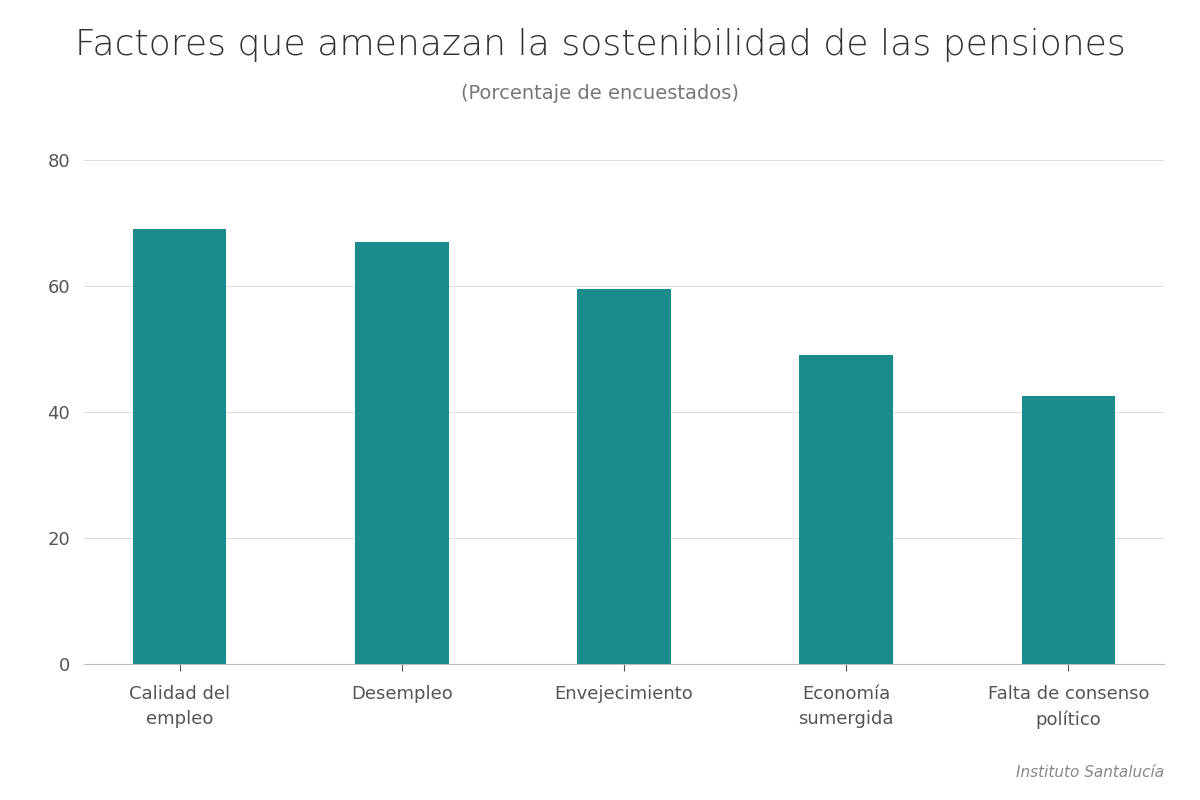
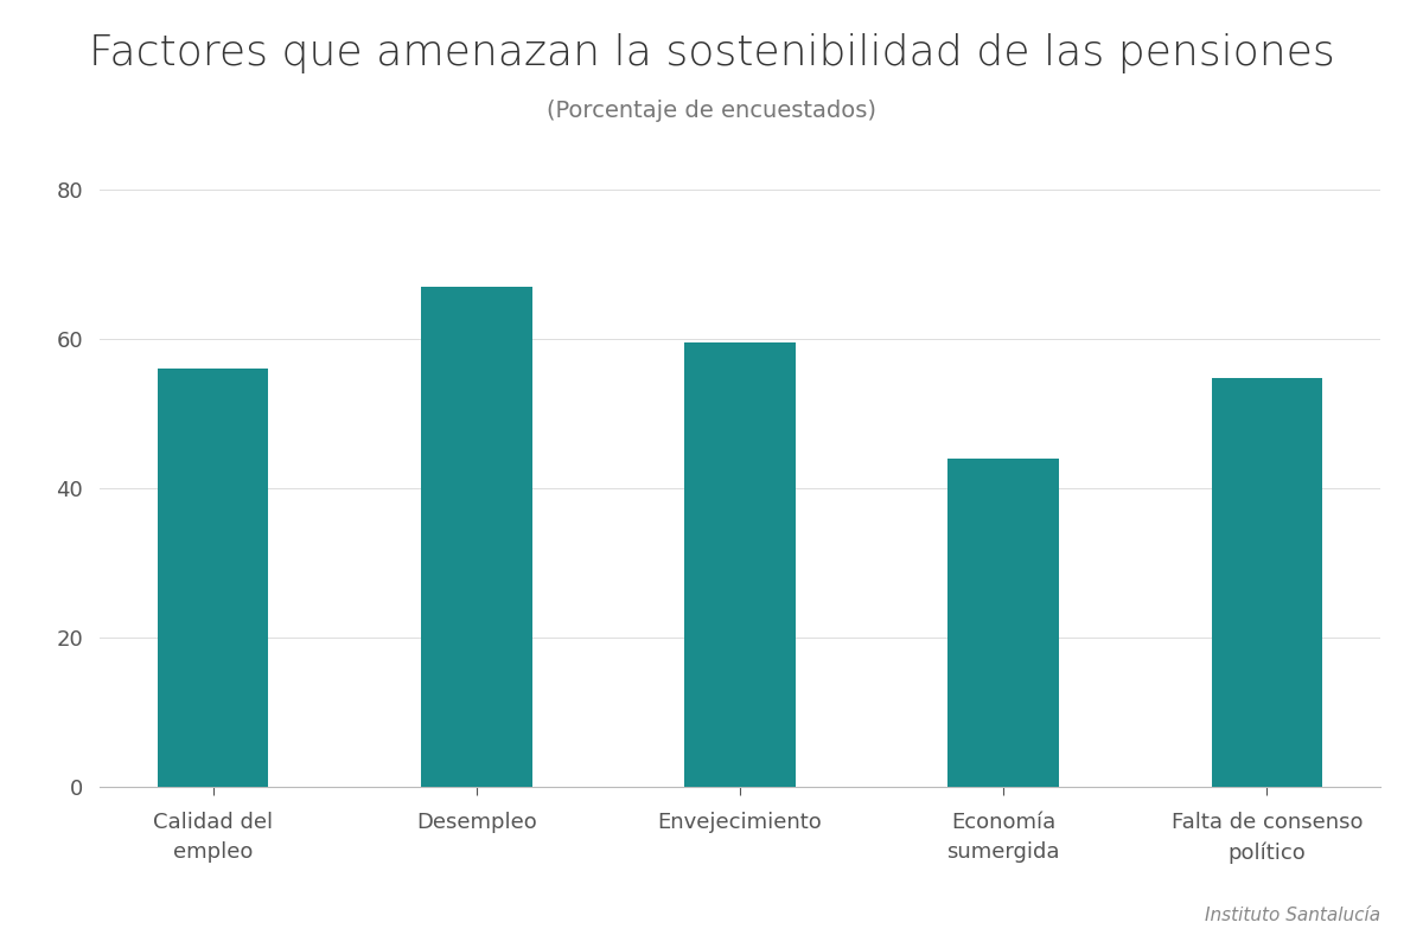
Calidad del empleo: 69.0 -> 56.0
Economía sumergida: 49.0 -> 44.0
Falta de consenso político: 42.5 -> 54.8
